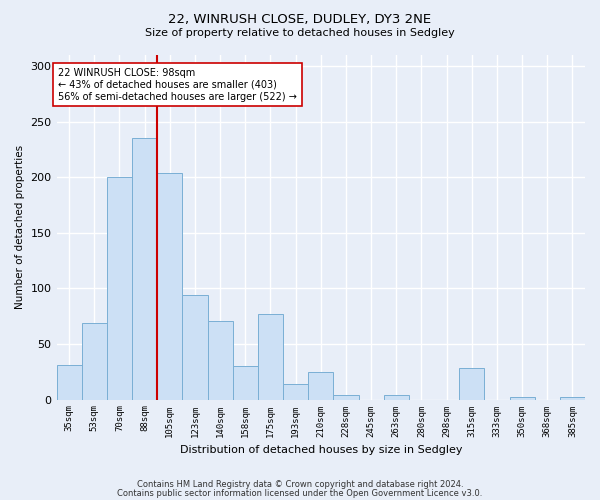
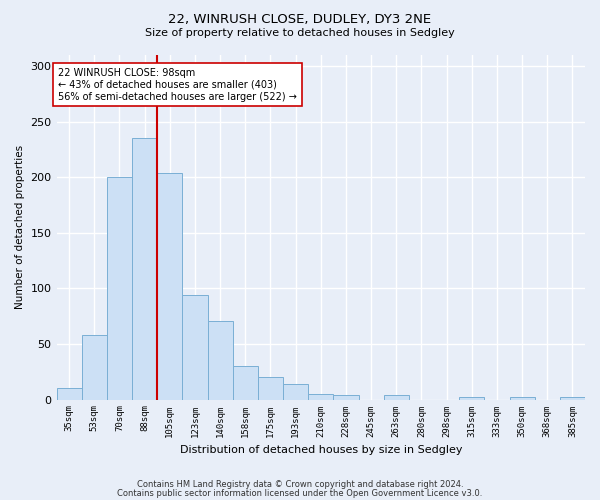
35sqm: 31 -> 10
53sqm: 69 -> 58
175sqm: 77 -> 20
210sqm: 25 -> 5
315sqm: 28 -> 2
